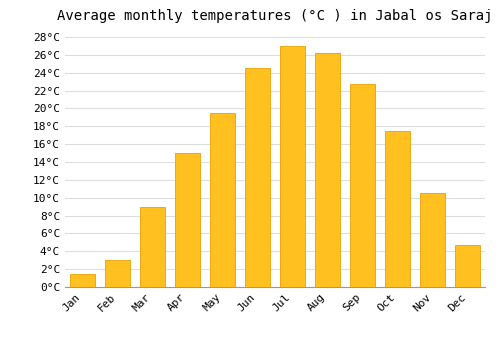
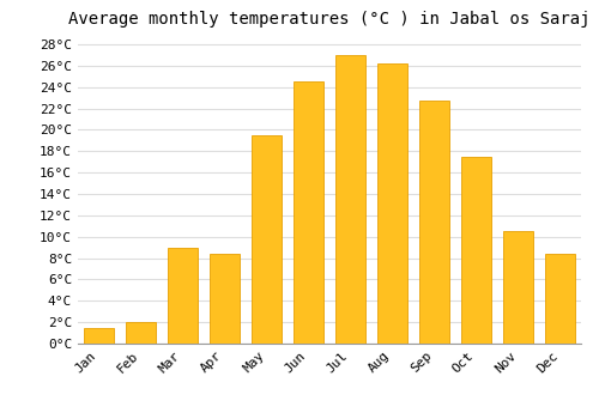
Feb: 3.0°C -> 2.0°C
Apr: 15.0°C -> 8.4°C
Dec: 4.7°C -> 8.4°C
